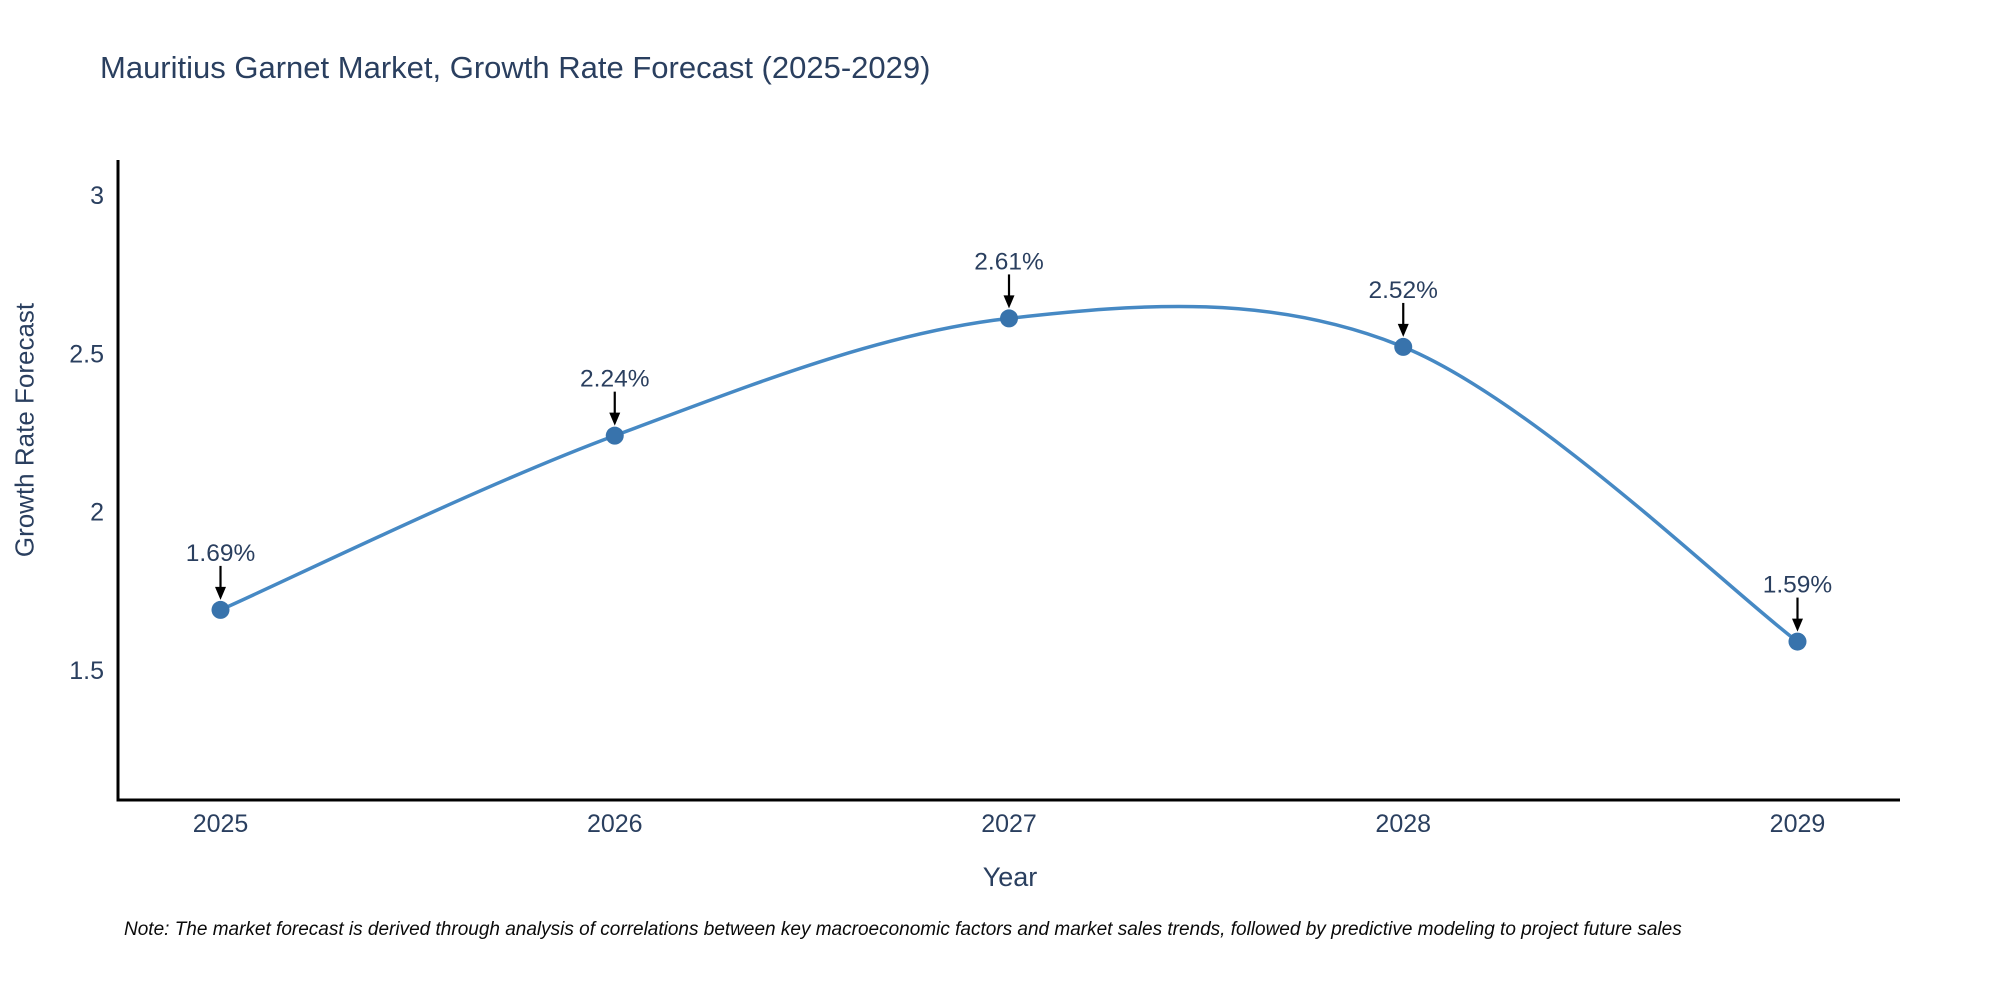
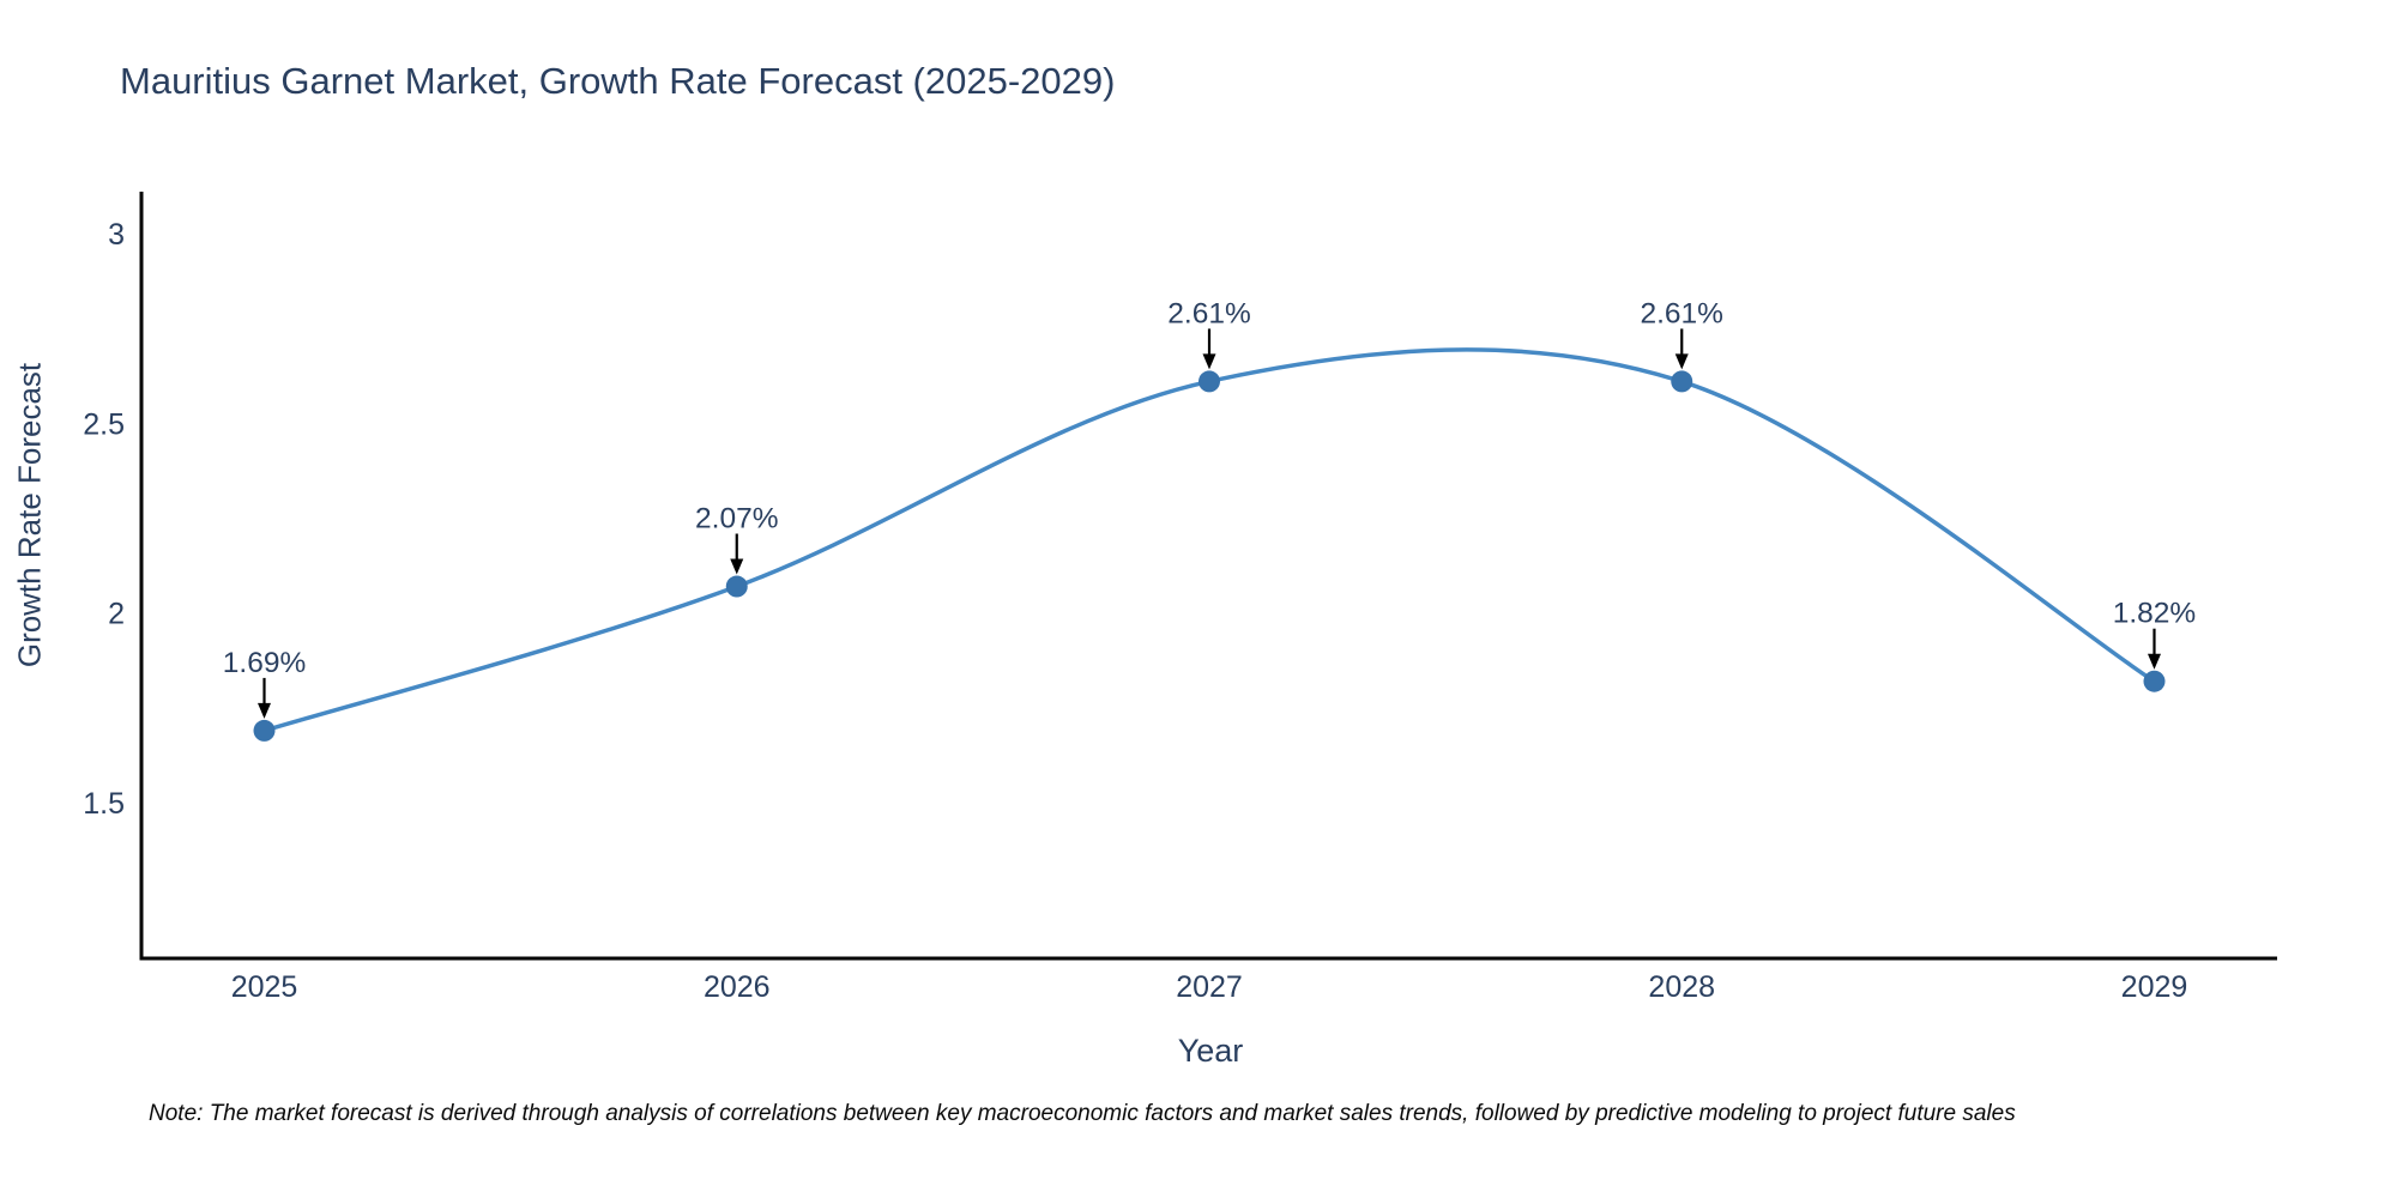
2026: 2.24% -> 2.07%
2028: 2.52% -> 2.61%
2029: 1.59% -> 1.82%
